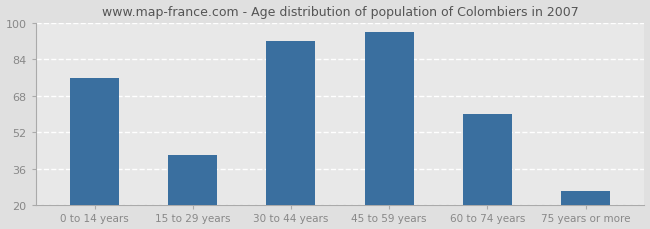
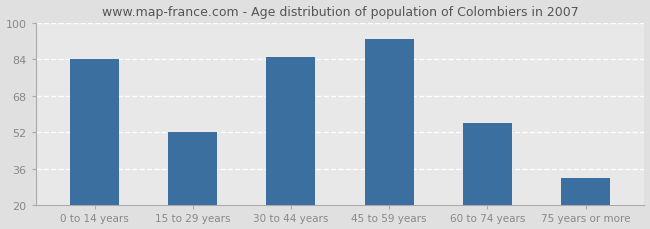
0 to 14 years: 76 -> 84
15 to 29 years: 42 -> 52
30 to 44 years: 92 -> 85
45 to 59 years: 96 -> 93
60 to 74 years: 60 -> 56
75 years or more: 26 -> 32
